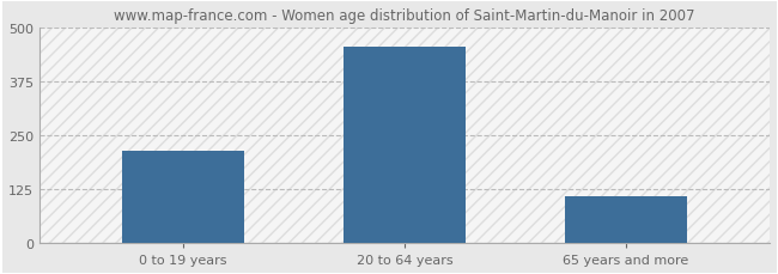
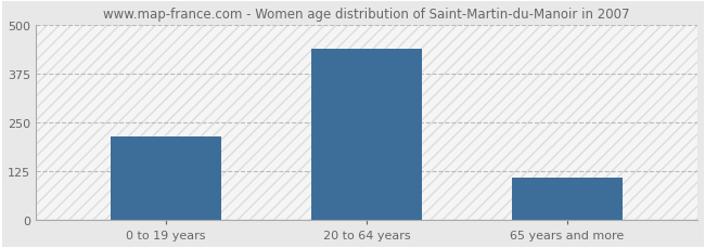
20 to 64 years: 456 -> 440
